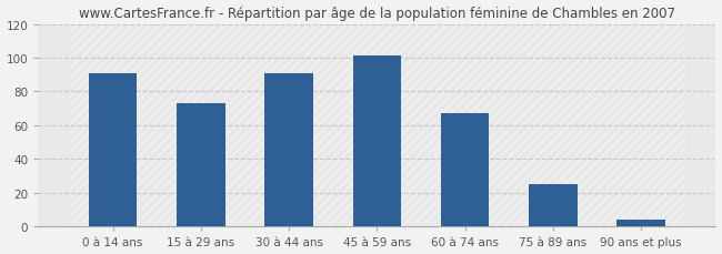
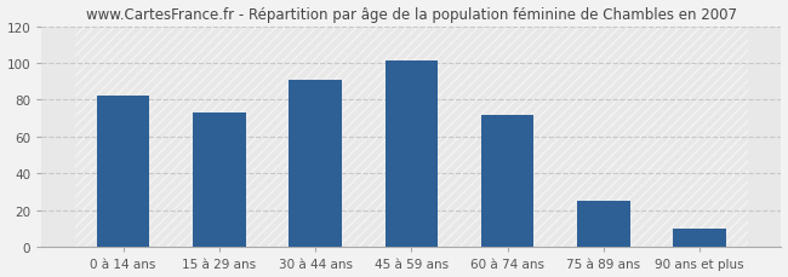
0 à 14 ans: 91 -> 82
60 à 74 ans: 67 -> 72
90 ans et plus: 4 -> 10
